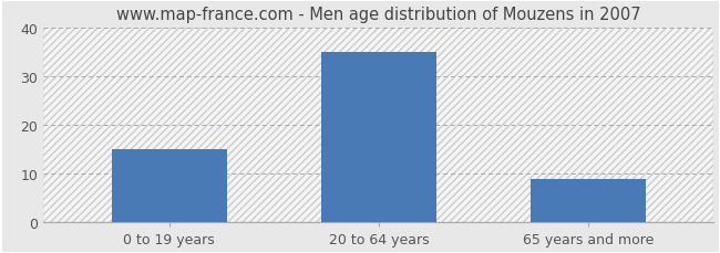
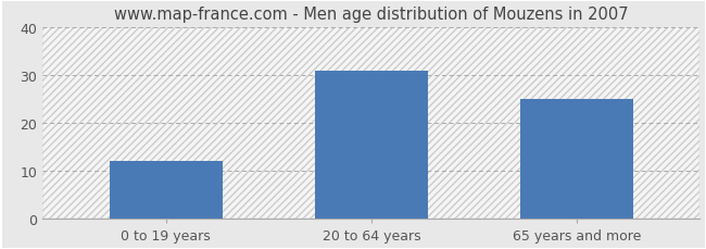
0 to 19 years: 15 -> 12
20 to 64 years: 35 -> 31
65 years and more: 9 -> 25
